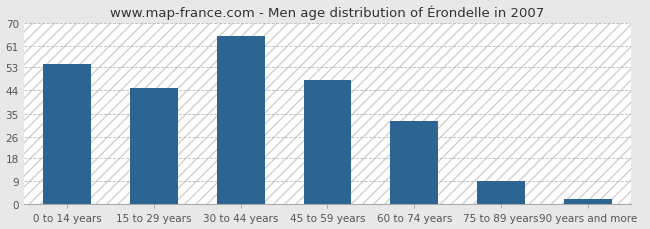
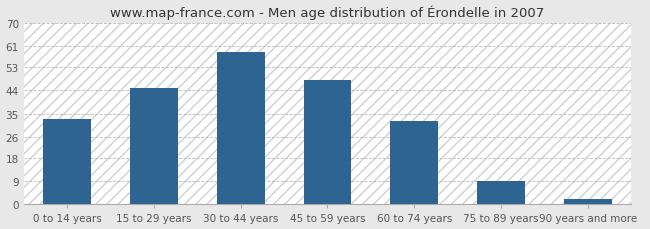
0 to 14 years: 54 -> 33
30 to 44 years: 65 -> 59
